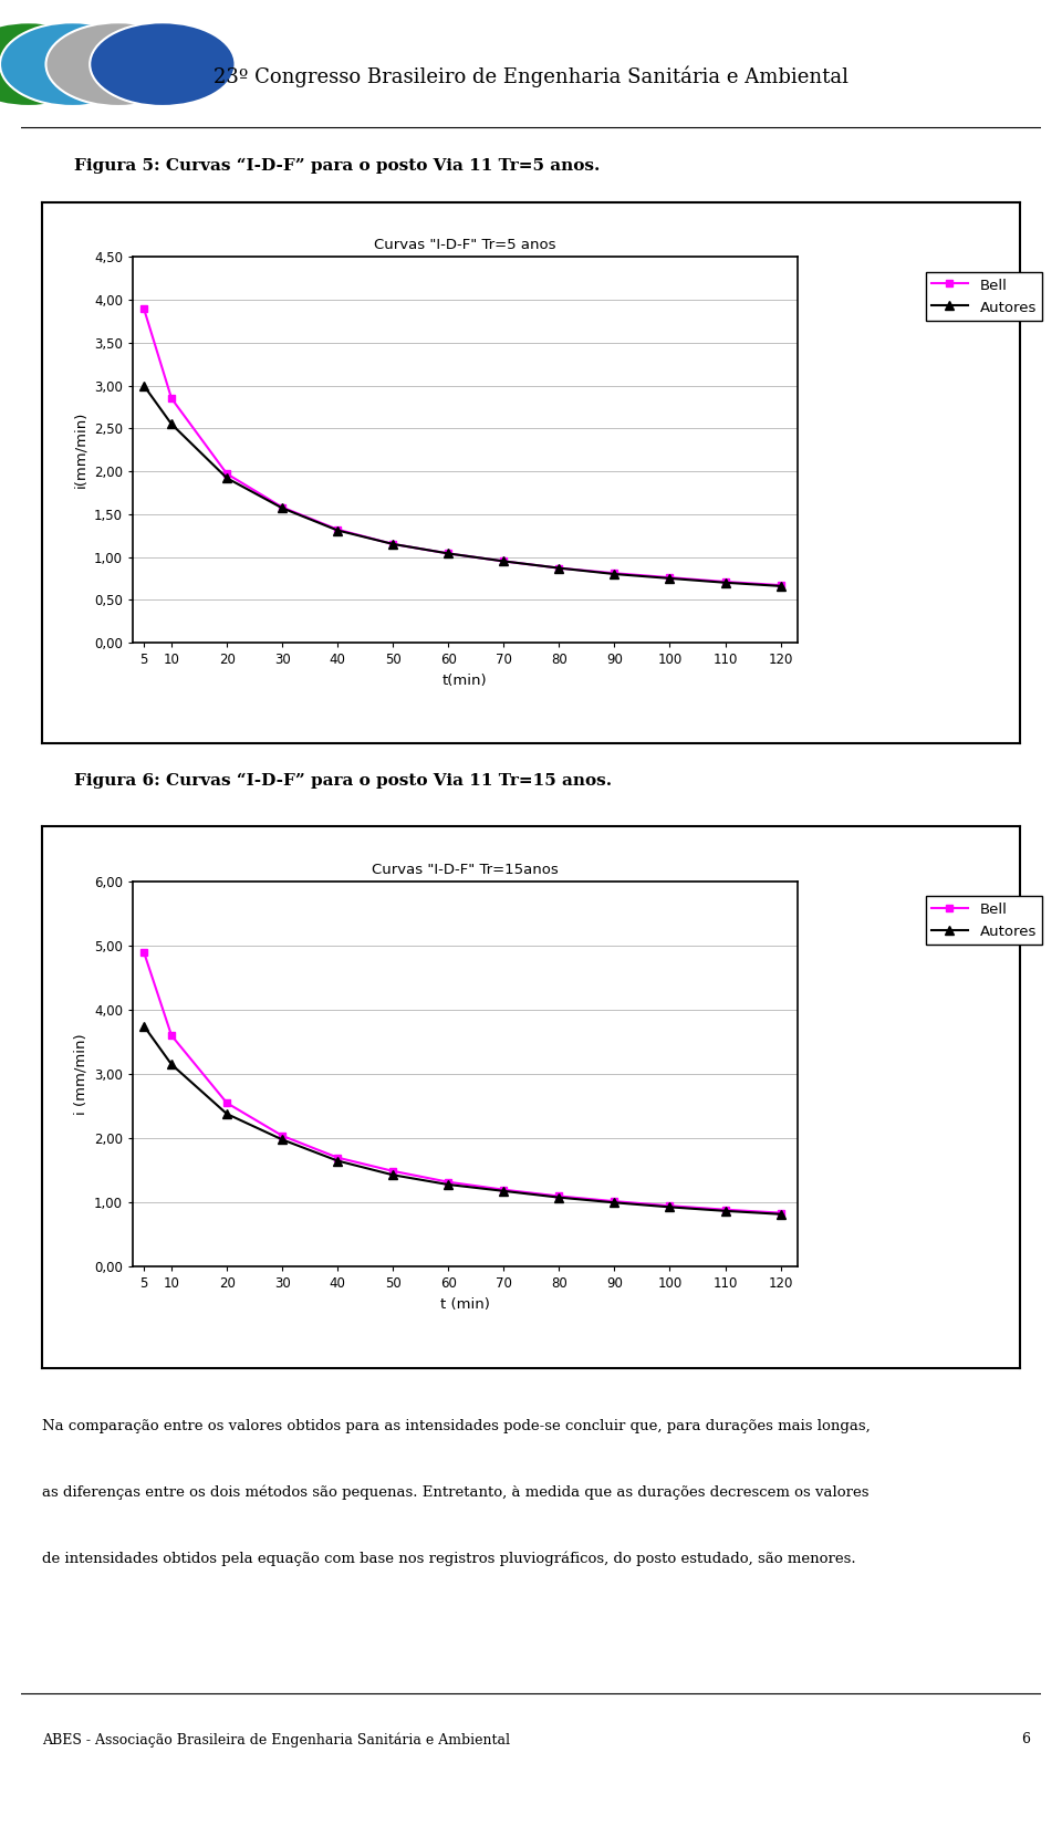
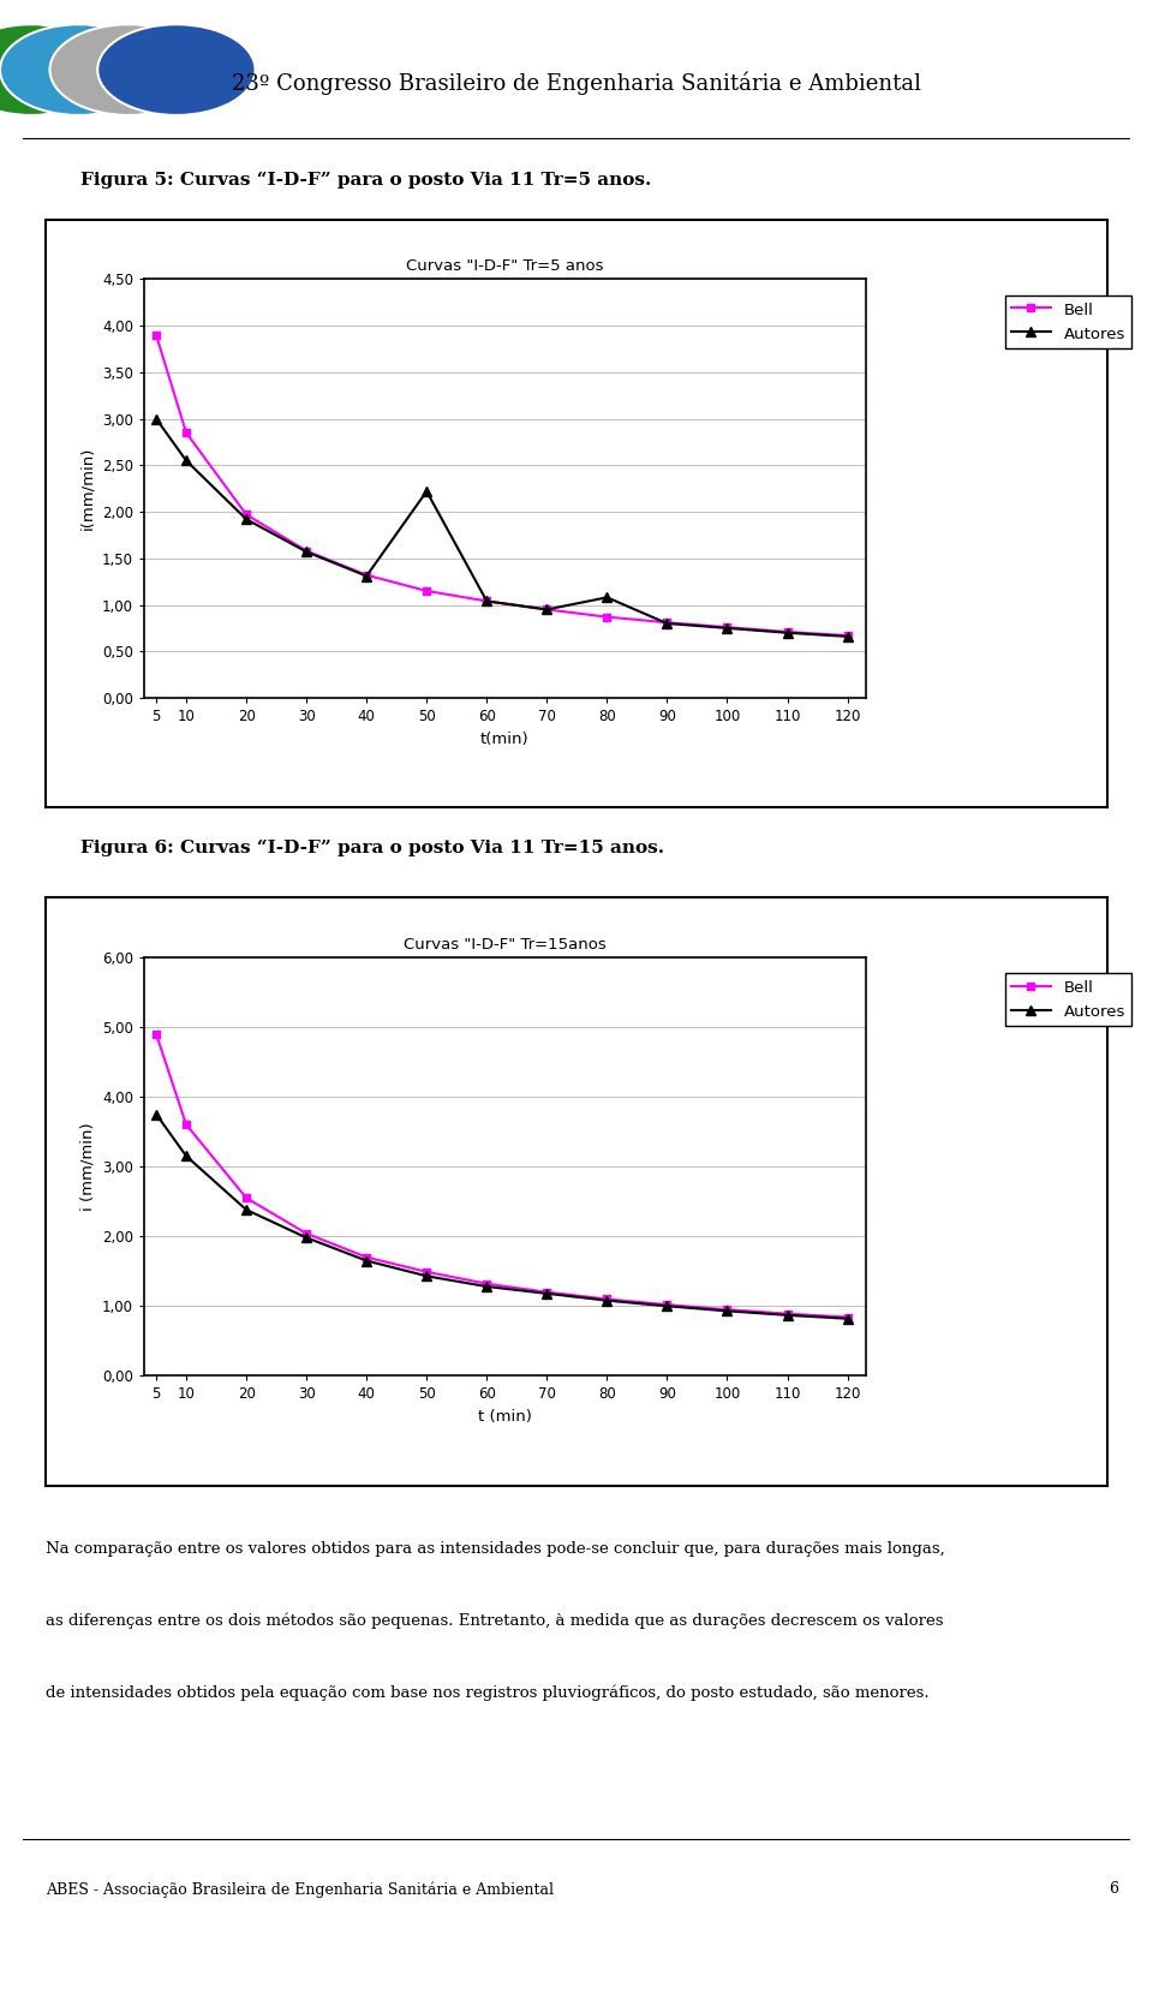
Curvas "I-D-F" Tr=5 anos/Autores/50: 1,15 -> 2,22
Curvas "I-D-F" Tr=5 anos/Autores/80: 0,87 -> 1,08
